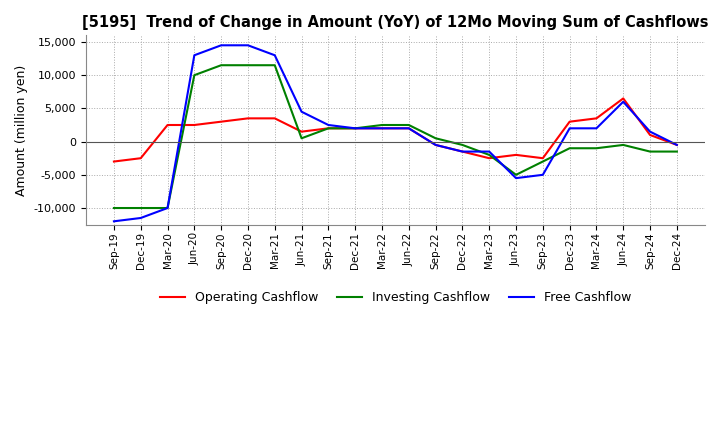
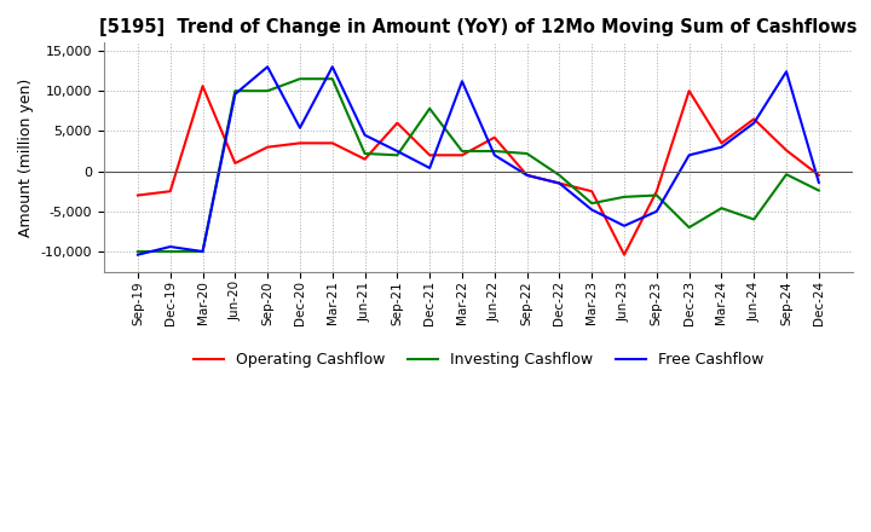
Free Cashflow/Sep-19: -12,000 -> -10,400
Free Cashflow/Dec-19: -11,500 -> -9,400
Operating Cashflow/Mar-20: 2,500 -> 10,600
Operating Cashflow/Jun-20: 2,500 -> 1,000
Free Cashflow/Jun-20: 13,000 -> 9,600
Investing Cashflow/Sep-20: 11,500 -> 10,000
Free Cashflow/Sep-20: 14,500 -> 13,000
Free Cashflow/Dec-20: 14,500 -> 5,400
Investing Cashflow/Jun-21: 500 -> 2,200
Operating Cashflow/Sep-21: 2,000 -> 6,000
Investing Cashflow/Dec-21: 2,000 -> 7,800
Free Cashflow/Dec-21: 2,000 -> 400
Free Cashflow/Mar-22: 2,000 -> 11,200
Operating Cashflow/Jun-22: 2,000 -> 4,200
Investing Cashflow/Sep-22: 500 -> 2,200
Investing Cashflow/Mar-23: -2,000 -> -4,000
Free Cashflow/Mar-23: -1,500 -> -4,800
Operating Cashflow/Jun-23: -2,000 -> -10,400
Investing Cashflow/Jun-23: -5,000 -> -3,200
Free Cashflow/Jun-23: -5,500 -> -6,800
Operating Cashflow/Dec-23: 3,000 -> 10,000
Investing Cashflow/Dec-23: -1,000 -> -7,000
Investing Cashflow/Mar-24: -1,000 -> -4,600
Free Cashflow/Mar-24: 2,000 -> 3,000
Investing Cashflow/Jun-24: -500 -> -6,000
Operating Cashflow/Sep-24: 1,000 -> 2,600
Investing Cashflow/Sep-24: -1,500 -> -400
Free Cashflow/Sep-24: 1,500 -> 12,400
Investing Cashflow/Dec-24: -1,500 -> -2,400
Free Cashflow/Dec-24: -500 -> -1,400
